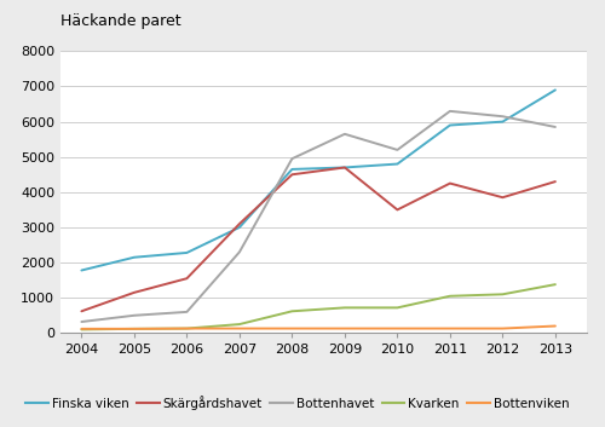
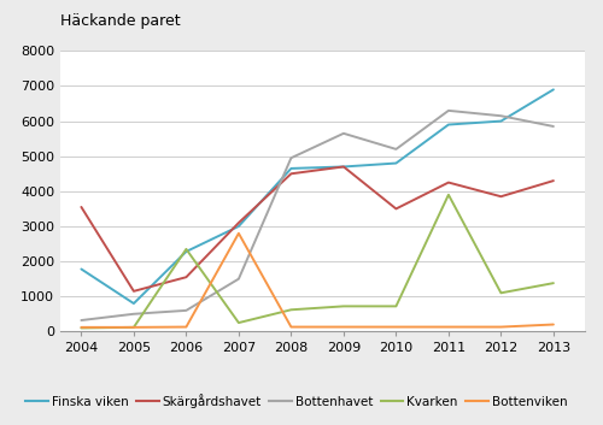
Skärgårdshavet/2004: 620 -> 3550
Finska viken/2005: 2150 -> 800
Kvarken/2006: 130 -> 2350
Bottenhavet/2007: 2300 -> 1500
Bottenviken/2007: 130 -> 2800
Kvarken/2011: 1050 -> 3900
